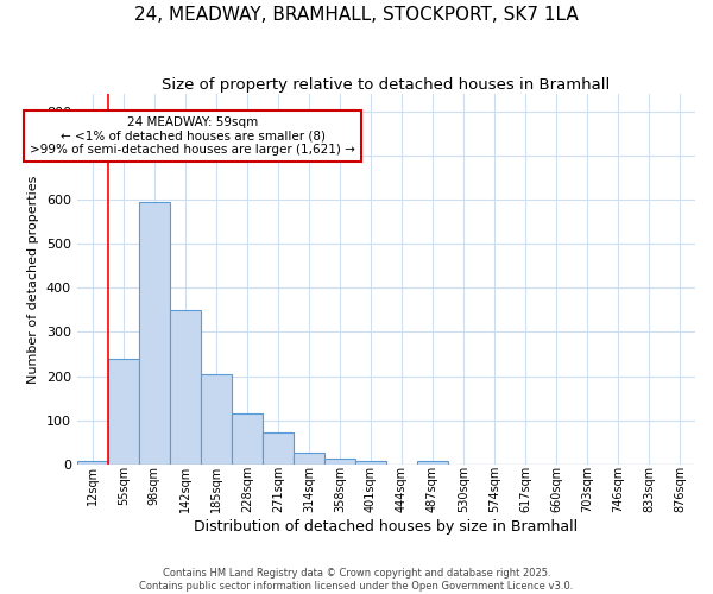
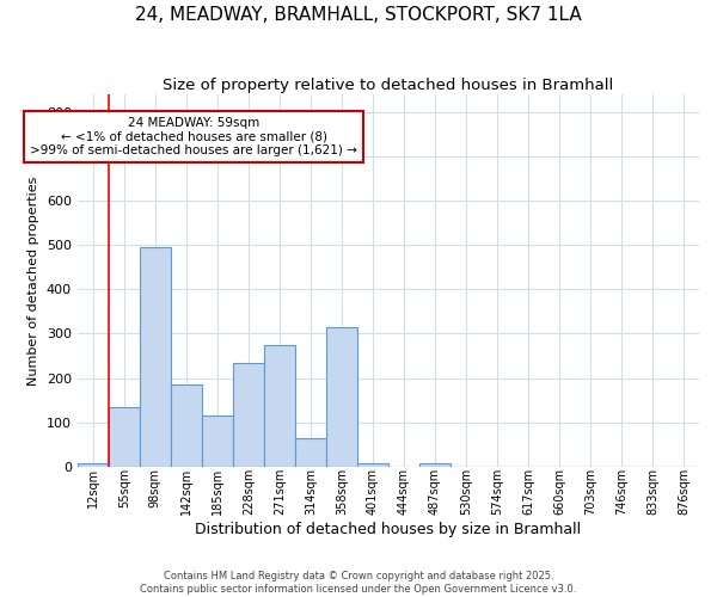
55sqm: 240 -> 135
98sqm: 595 -> 495
142sqm: 350 -> 185
185sqm: 205 -> 115
228sqm: 115 -> 235
271sqm: 72 -> 275
314sqm: 27 -> 65
358sqm: 12 -> 315
